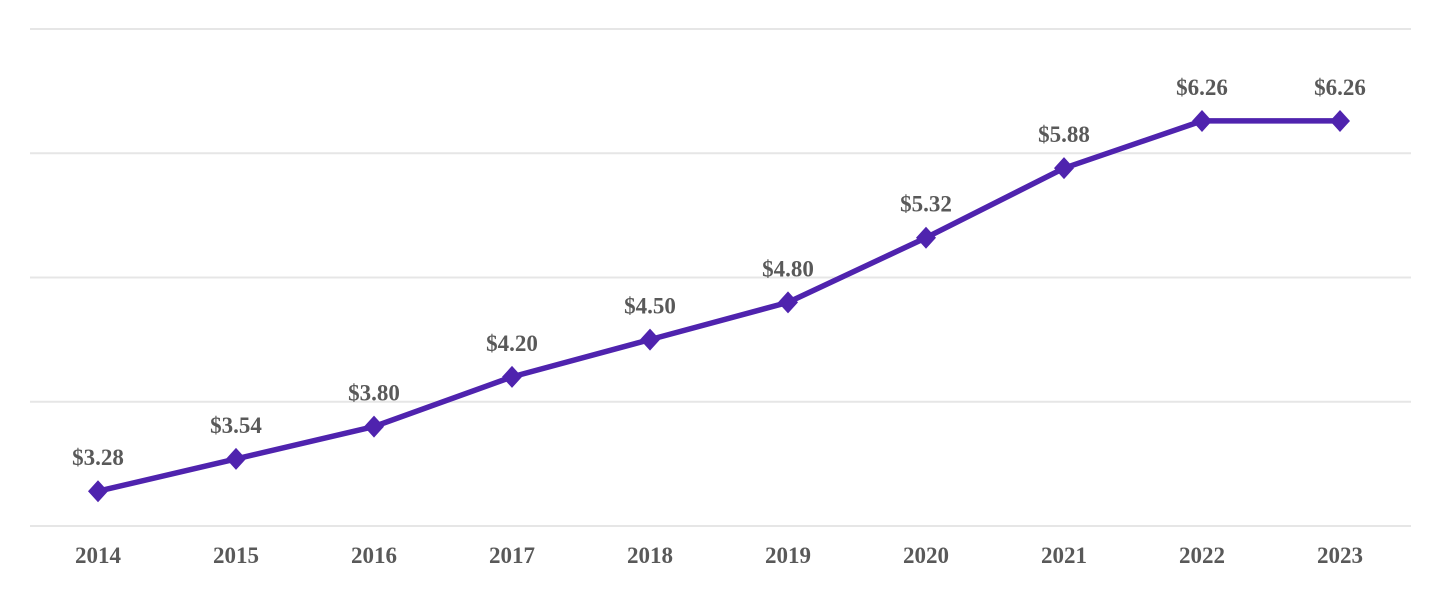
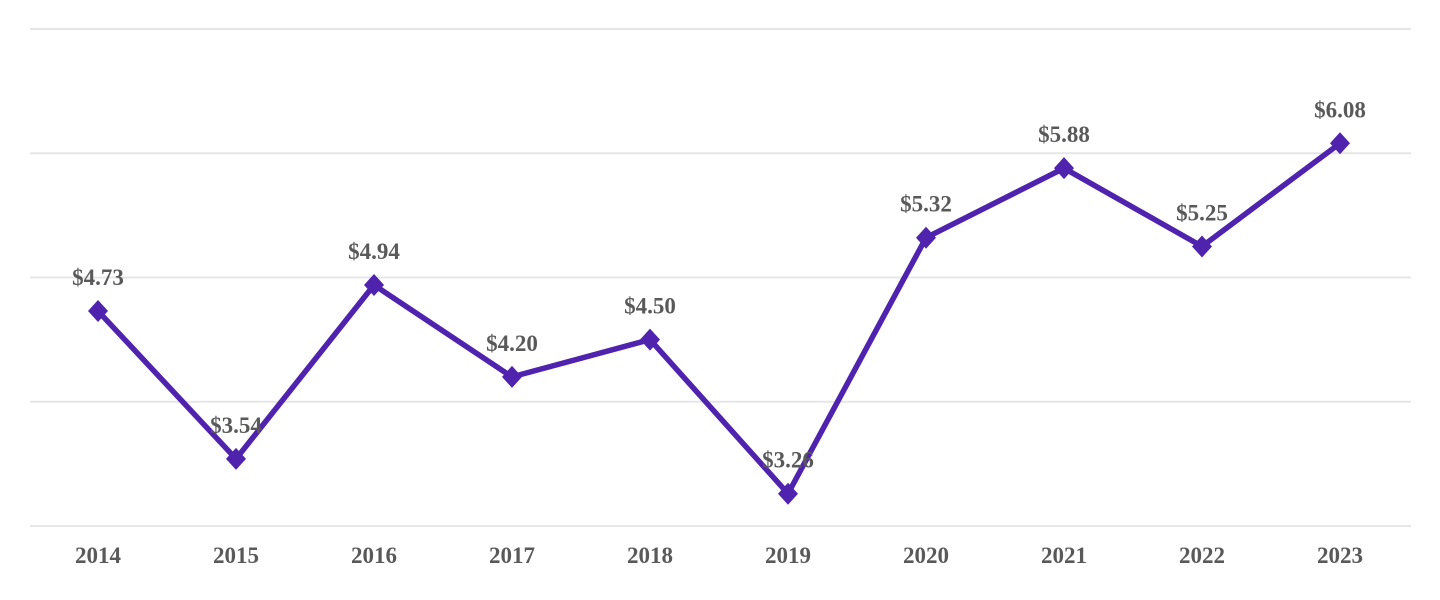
2014: $3.28 -> $4.73
2016: $3.80 -> $4.94
2019: $4.80 -> $3.26
2022: $6.26 -> $5.25
2023: $6.26 -> $6.08
